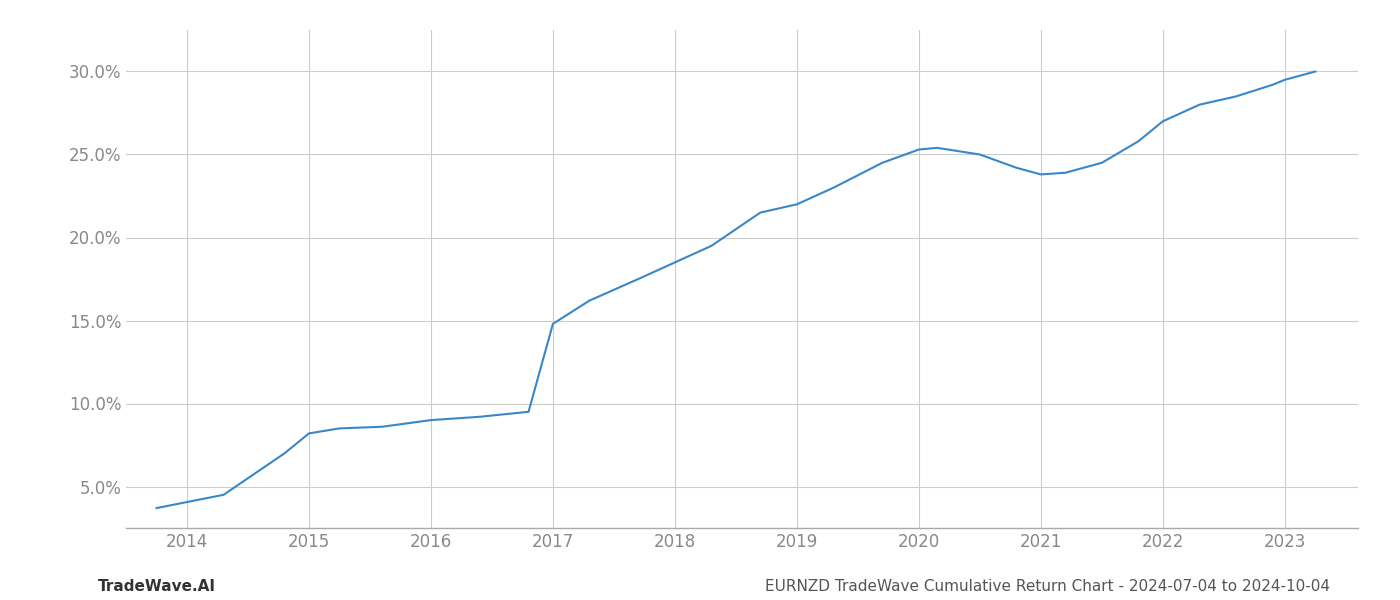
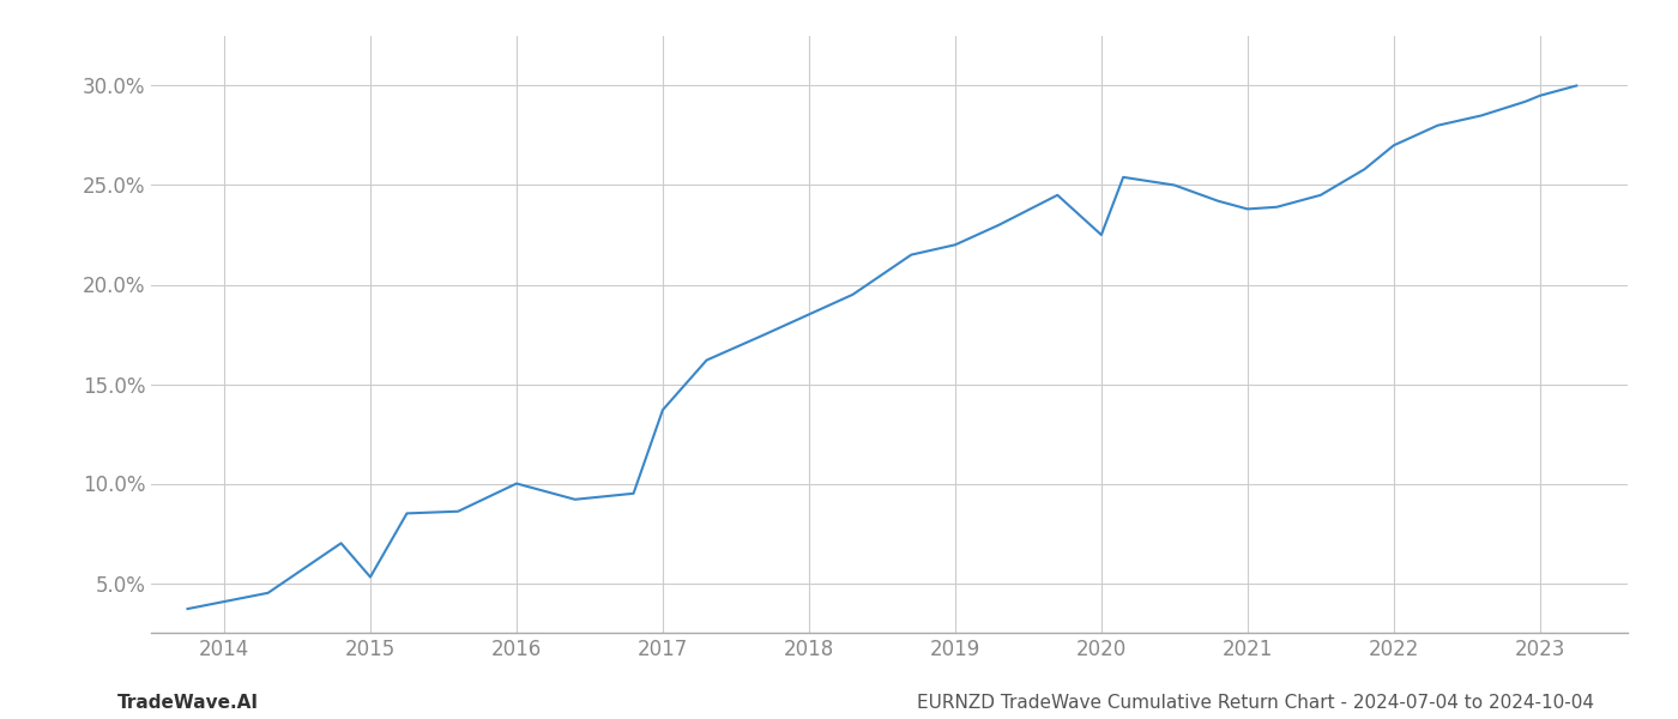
2015: 8.2% -> 5.3%
2016: 9.0% -> 10.0%
2017: 14.8% -> 13.7%
2020: 25.3% -> 22.5%
